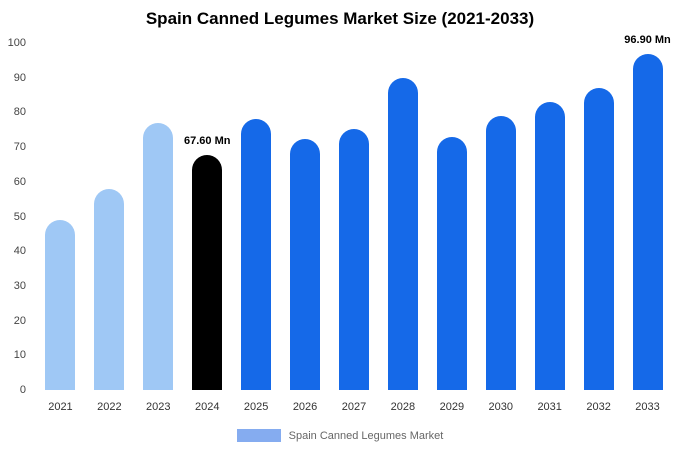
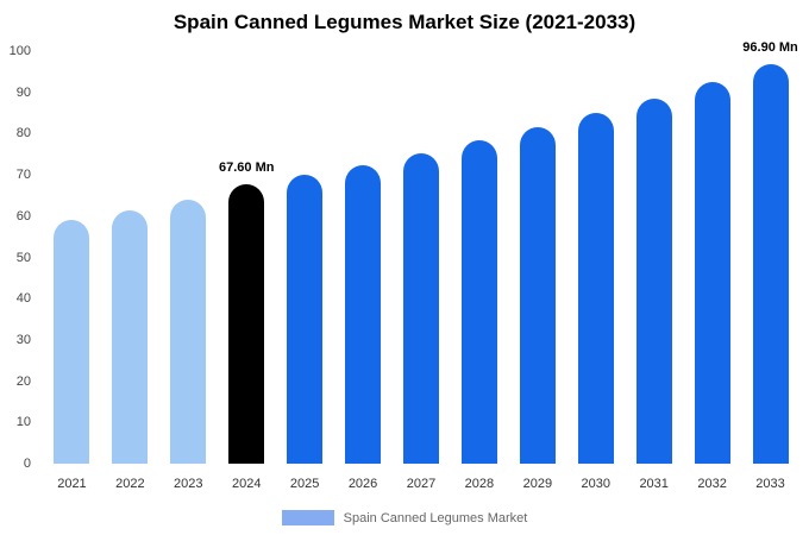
2021: 49 -> 59
2022: 58 -> 62
2023: 77 -> 64
2025: 78 -> 70
2028: 90 -> 78
2029: 73 -> 82
2030: 79 -> 85
2031: 83 -> 89
2032: 87 -> 92
